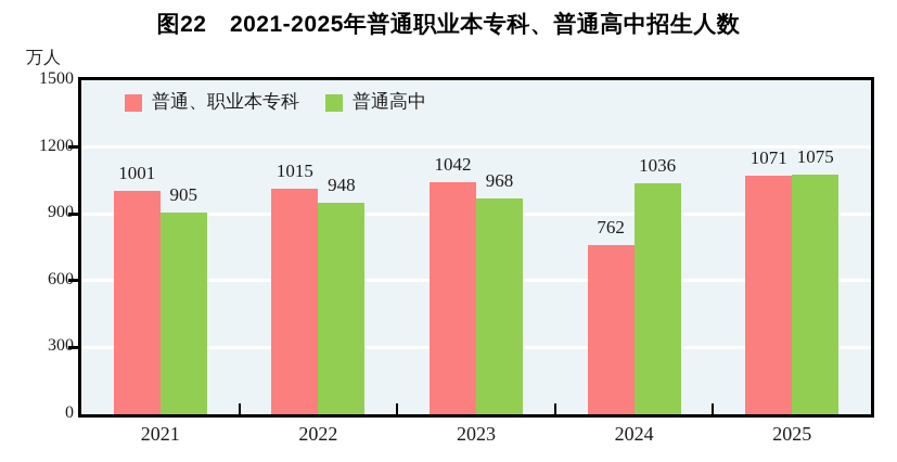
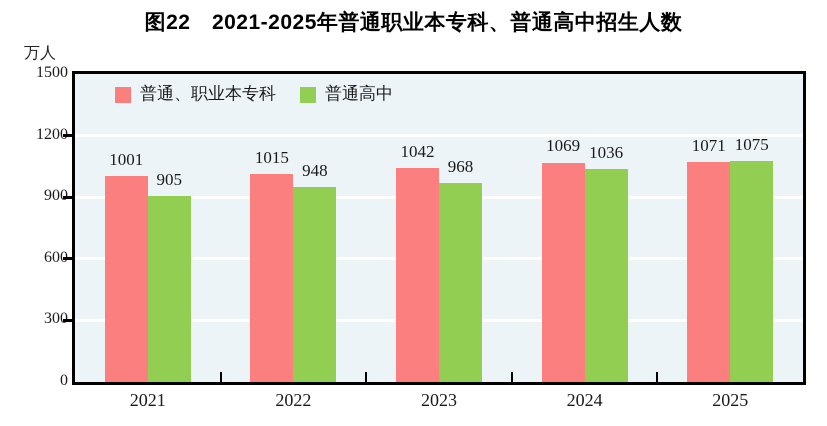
普通、职业本专科/2024: 762 -> 1069
